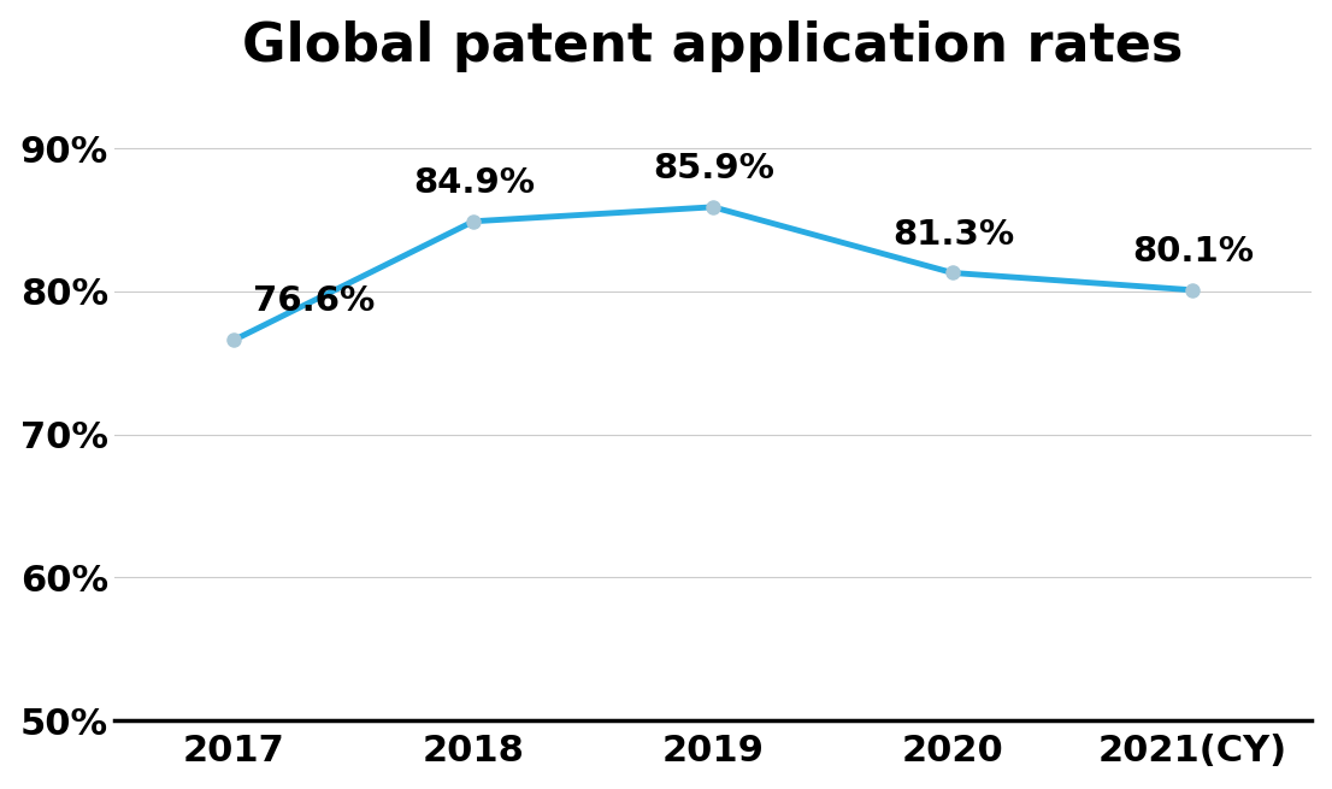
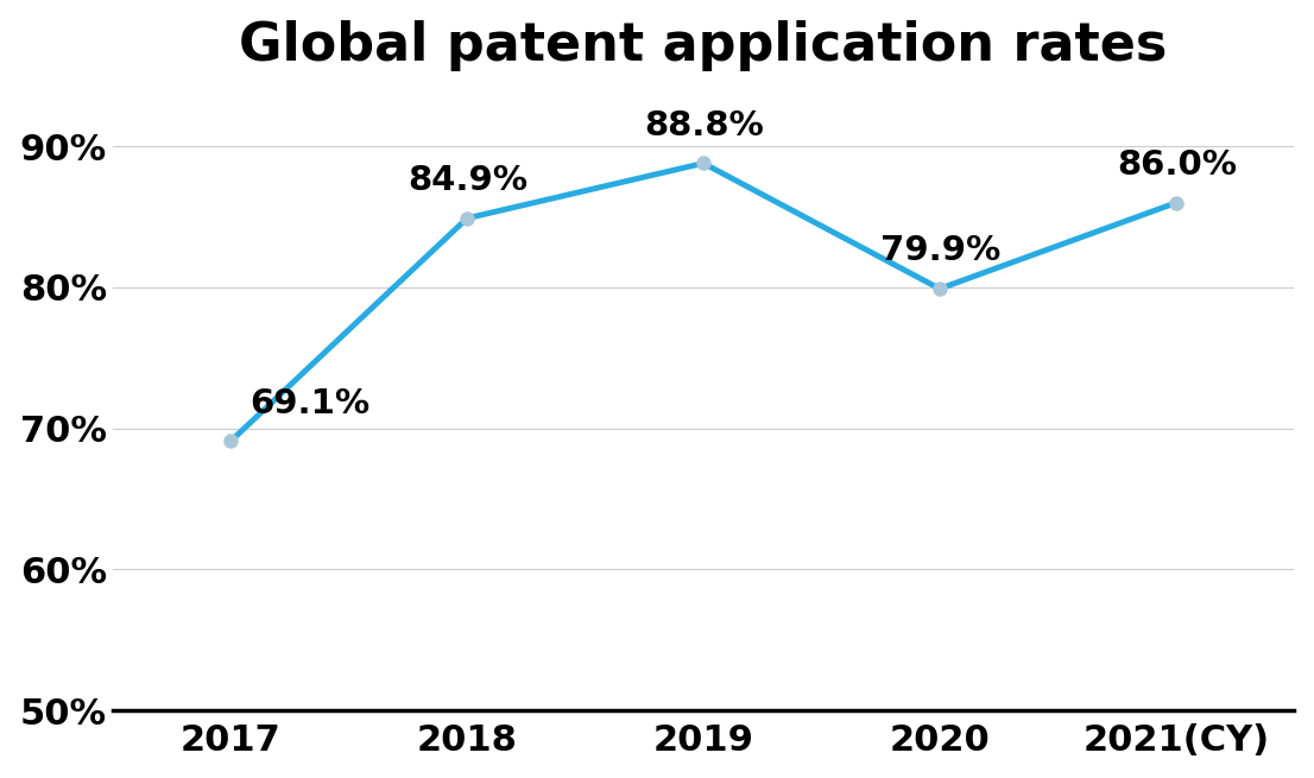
2017: 76.6% -> 69.1%
2019: 85.9% -> 88.8%
2020: 81.3% -> 79.9%
2021(CY): 80.1% -> 86.0%
